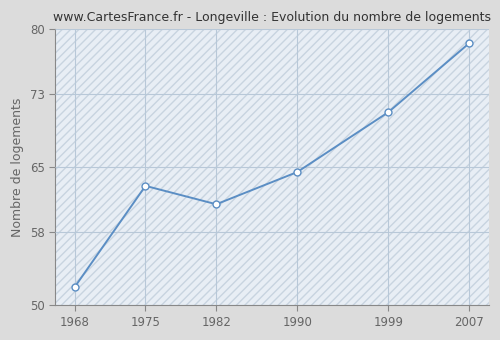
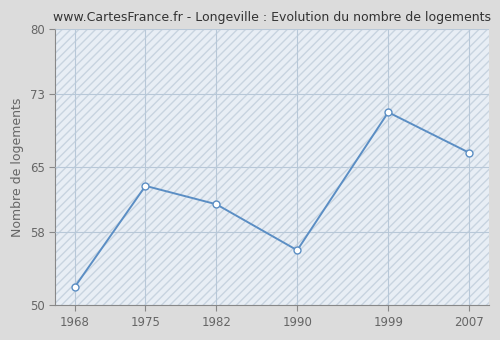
1990: 64.5 -> 56.0
2007: 78.5 -> 66.6
